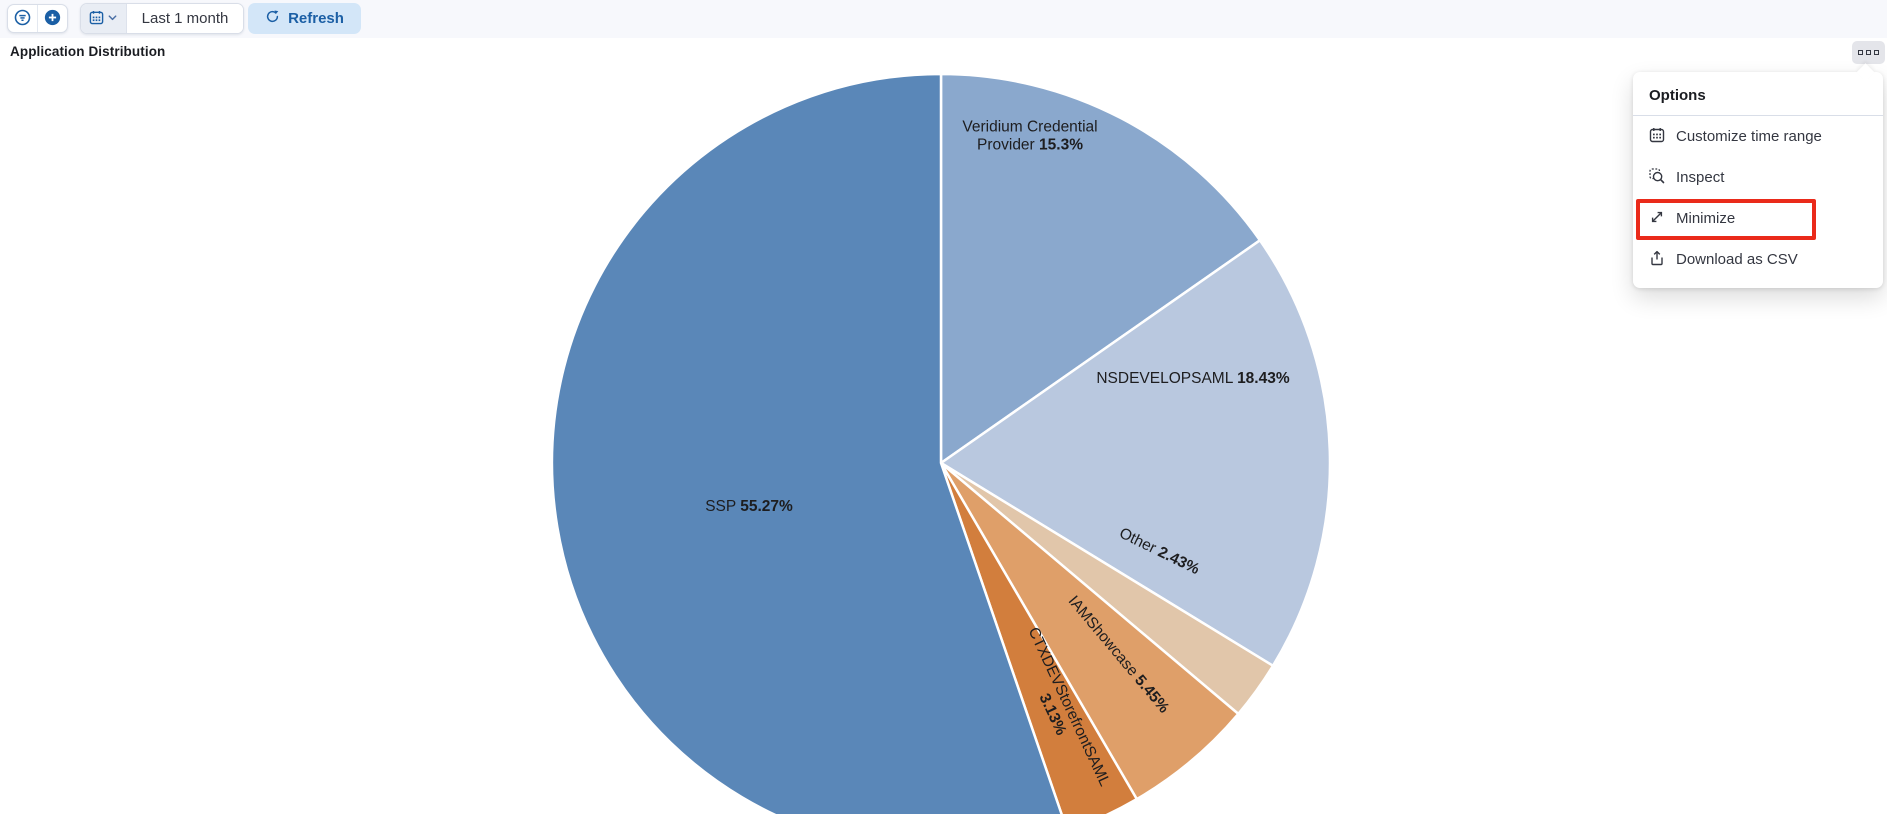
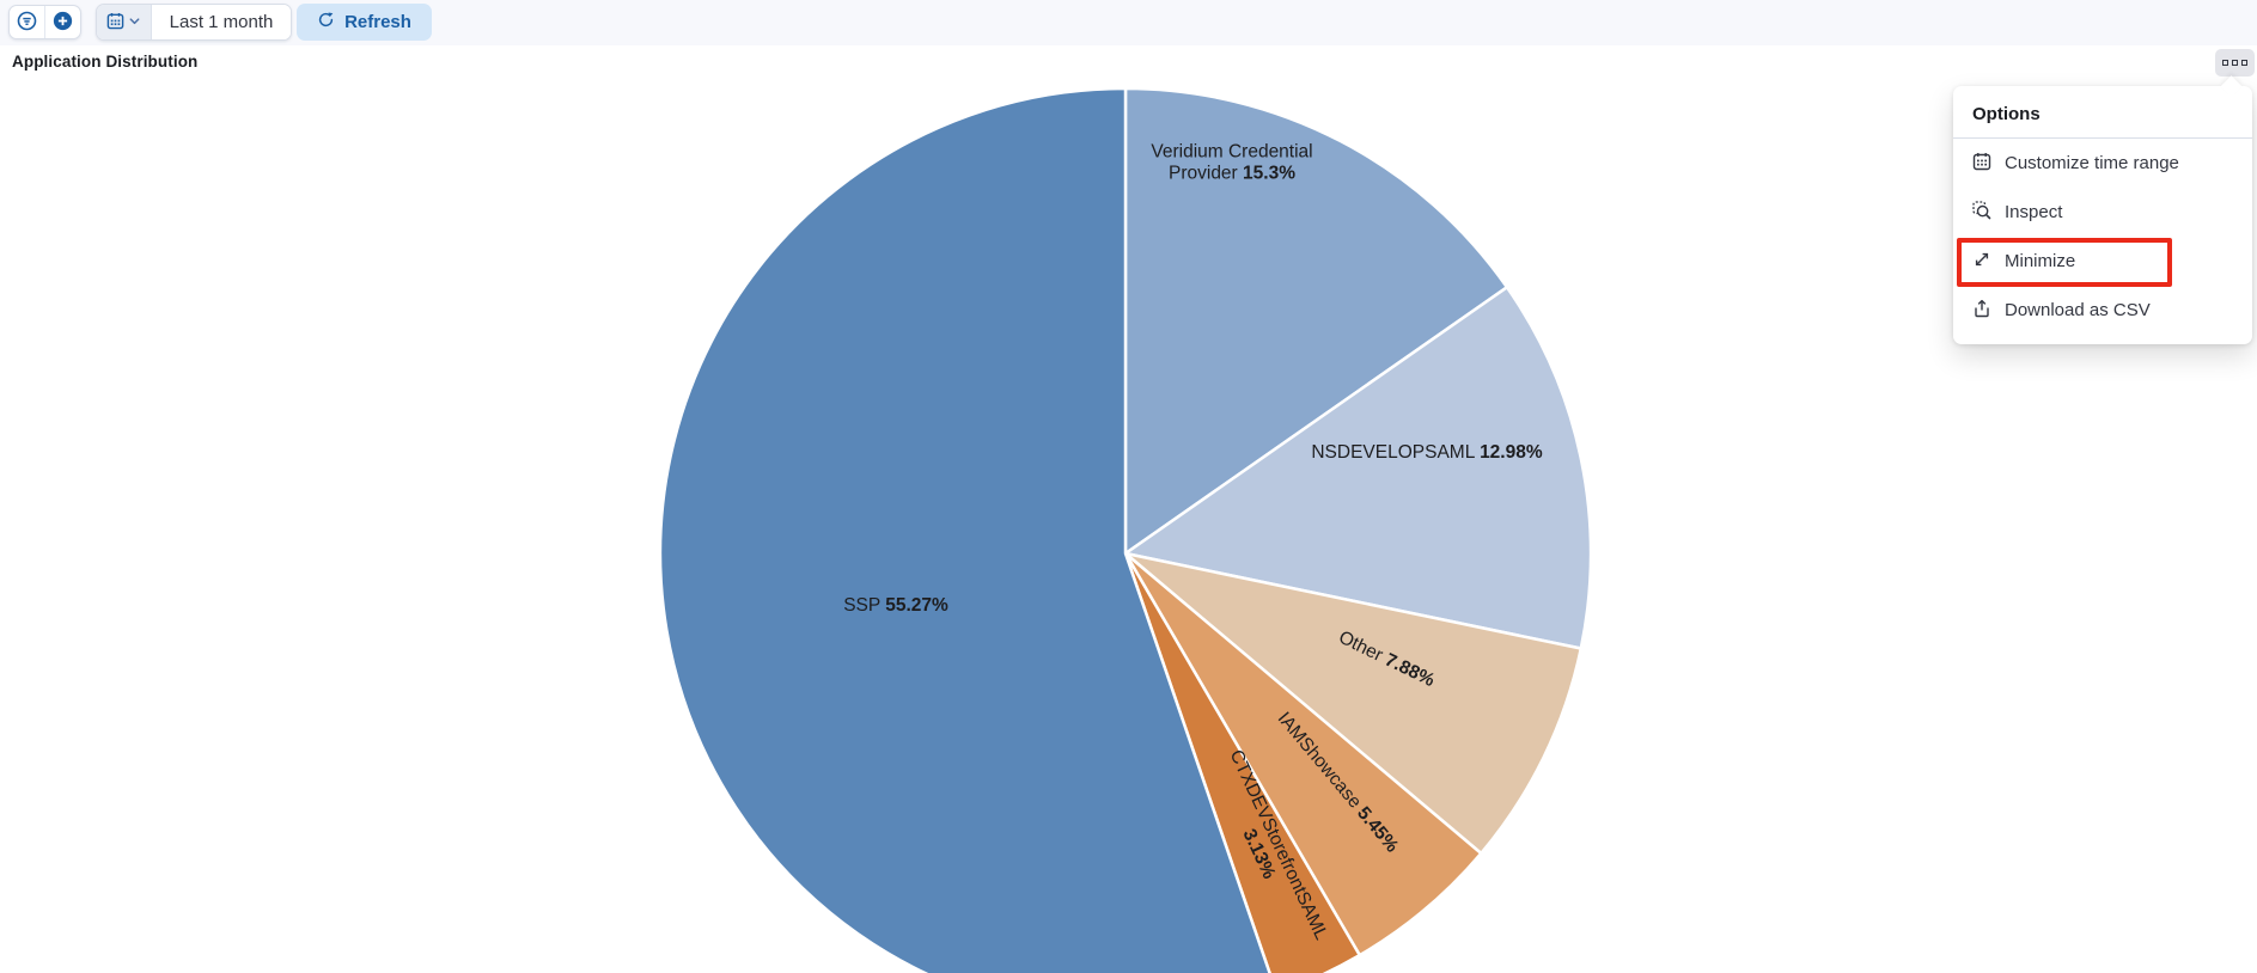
NSDEVELOPSAML: 18.43% -> 12.98%
Other: 2.43% -> 7.88%
